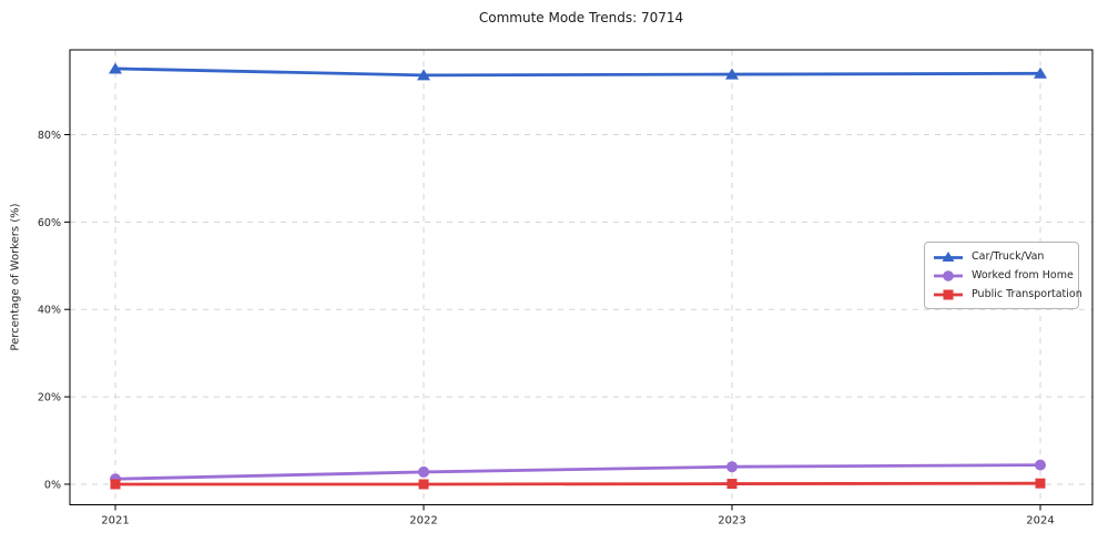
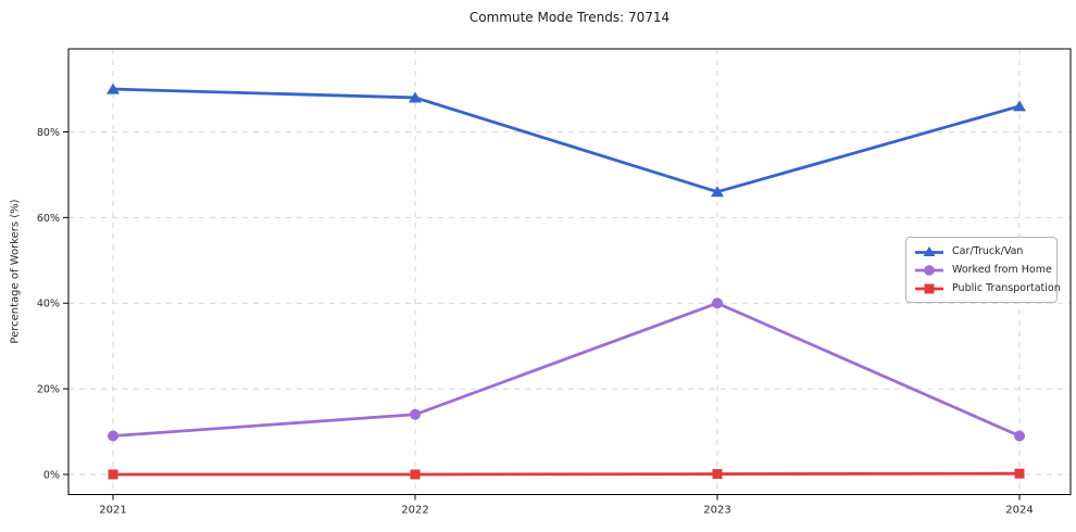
Car/Truck/Van/2021: 95% -> 90%
Worked from Home/2021: 1% -> 9%
Car/Truck/Van/2022: 94% -> 88%
Worked from Home/2022: 3% -> 14%
Car/Truck/Van/2023: 94% -> 66%
Worked from Home/2023: 4% -> 40%
Car/Truck/Van/2024: 94% -> 86%
Worked from Home/2024: 4% -> 9%
